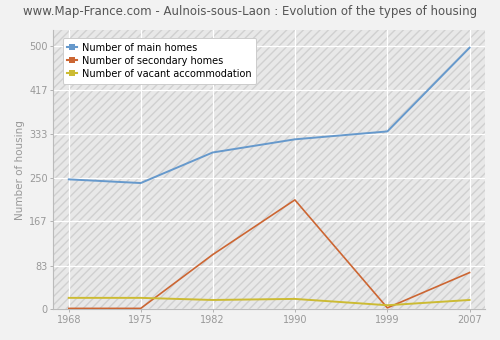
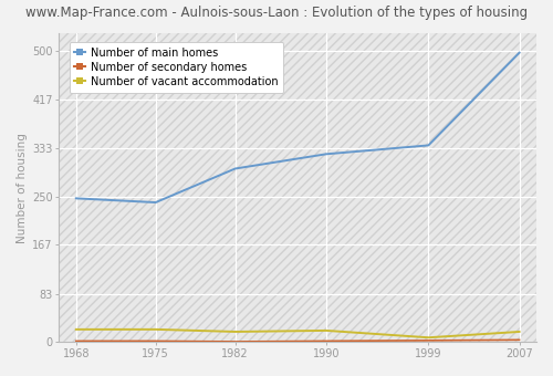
Number of secondary homes/1982: 104 -> 1
Number of secondary homes/1990: 208 -> 2
Number of secondary homes/2007: 70 -> 4
